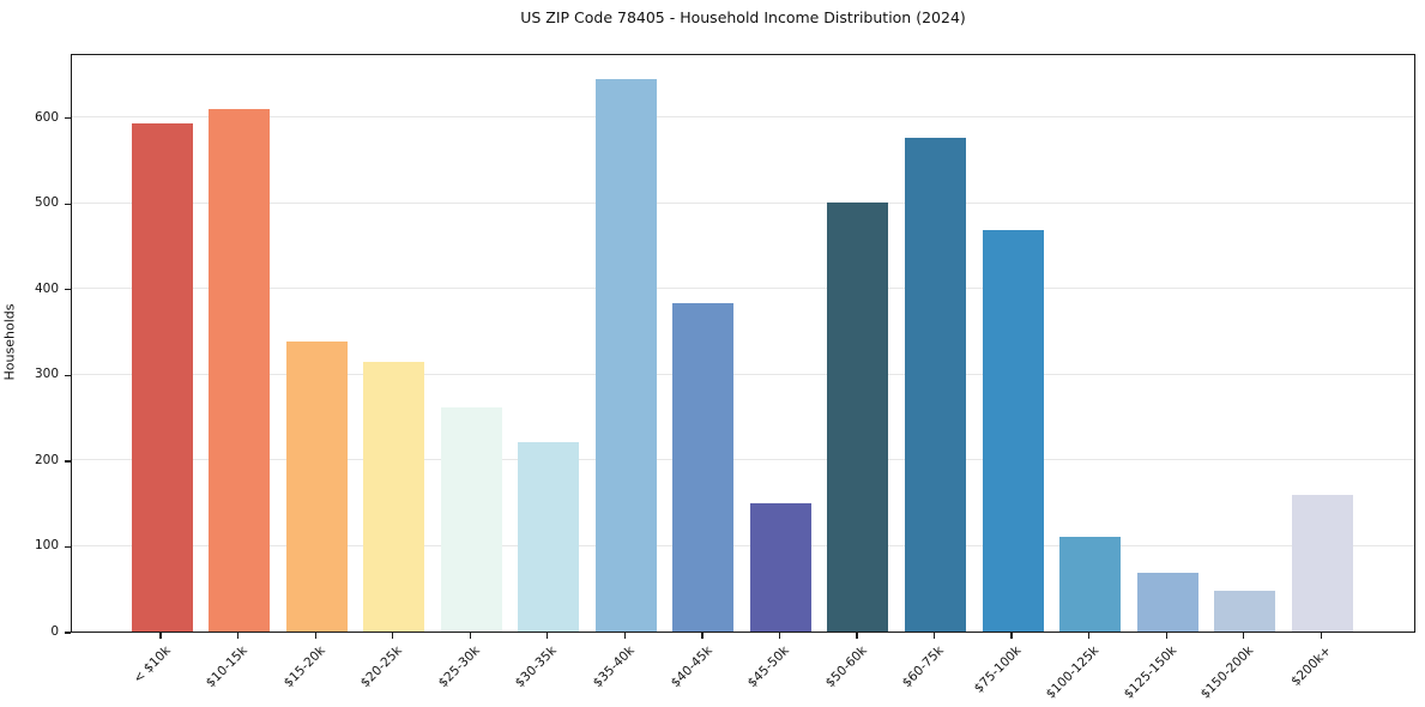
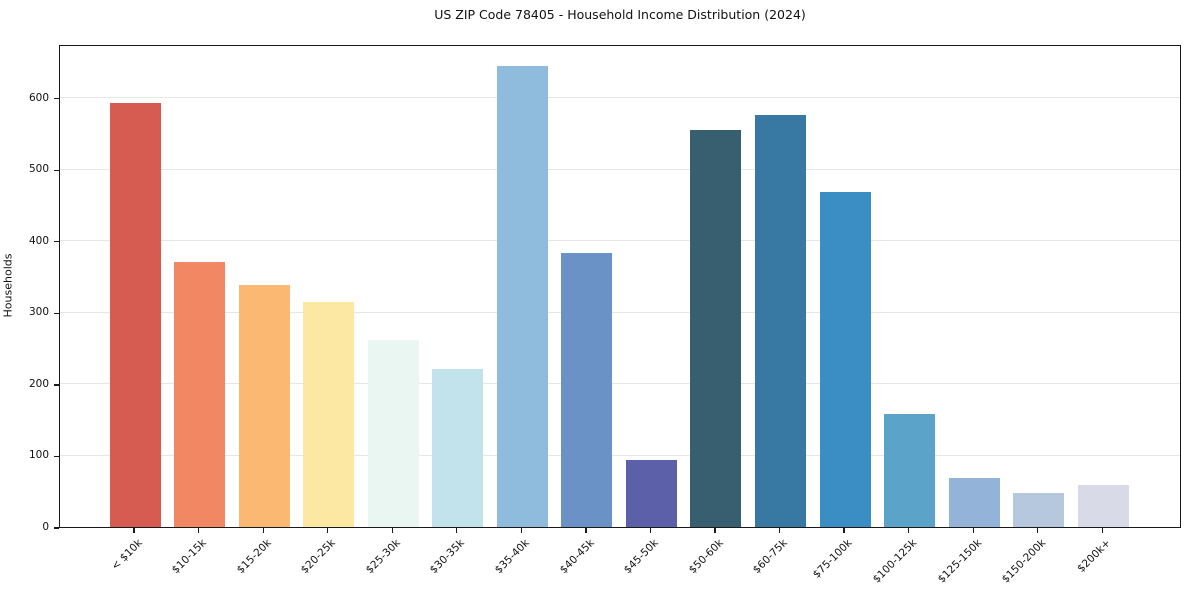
$10-15k: 610 -> 370
$45-50k: 150 -> 90
$50-60k: 500 -> 560
$100-125k: 110 -> 160
$200k+: 160 -> 60
